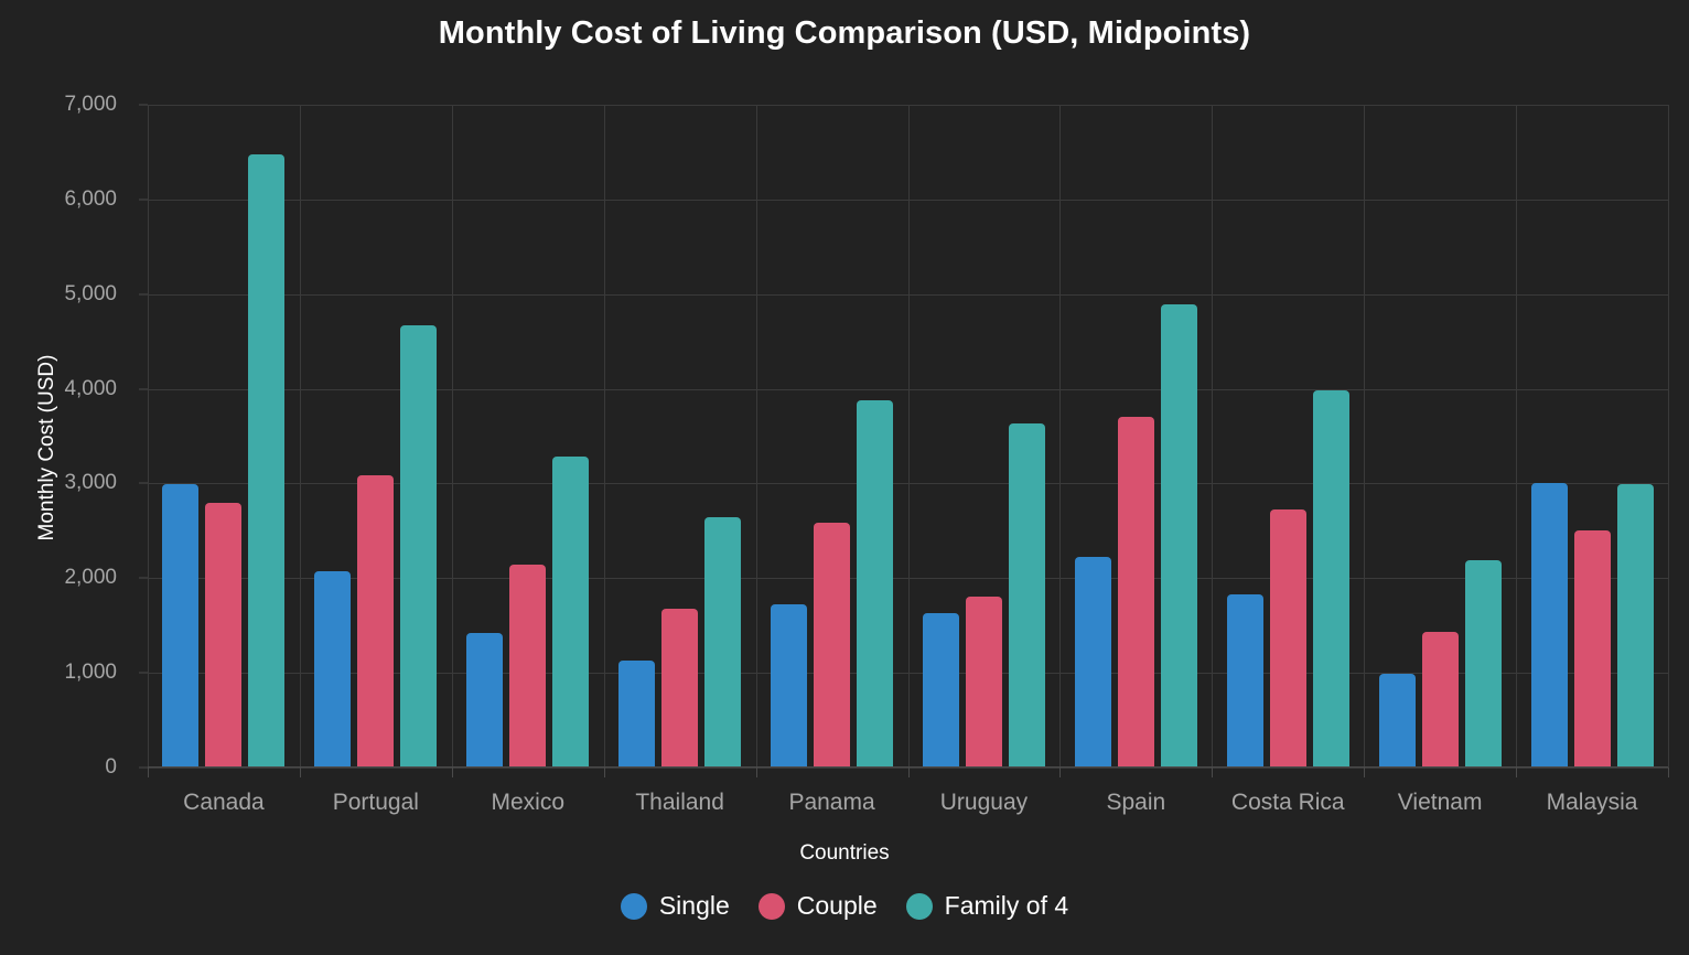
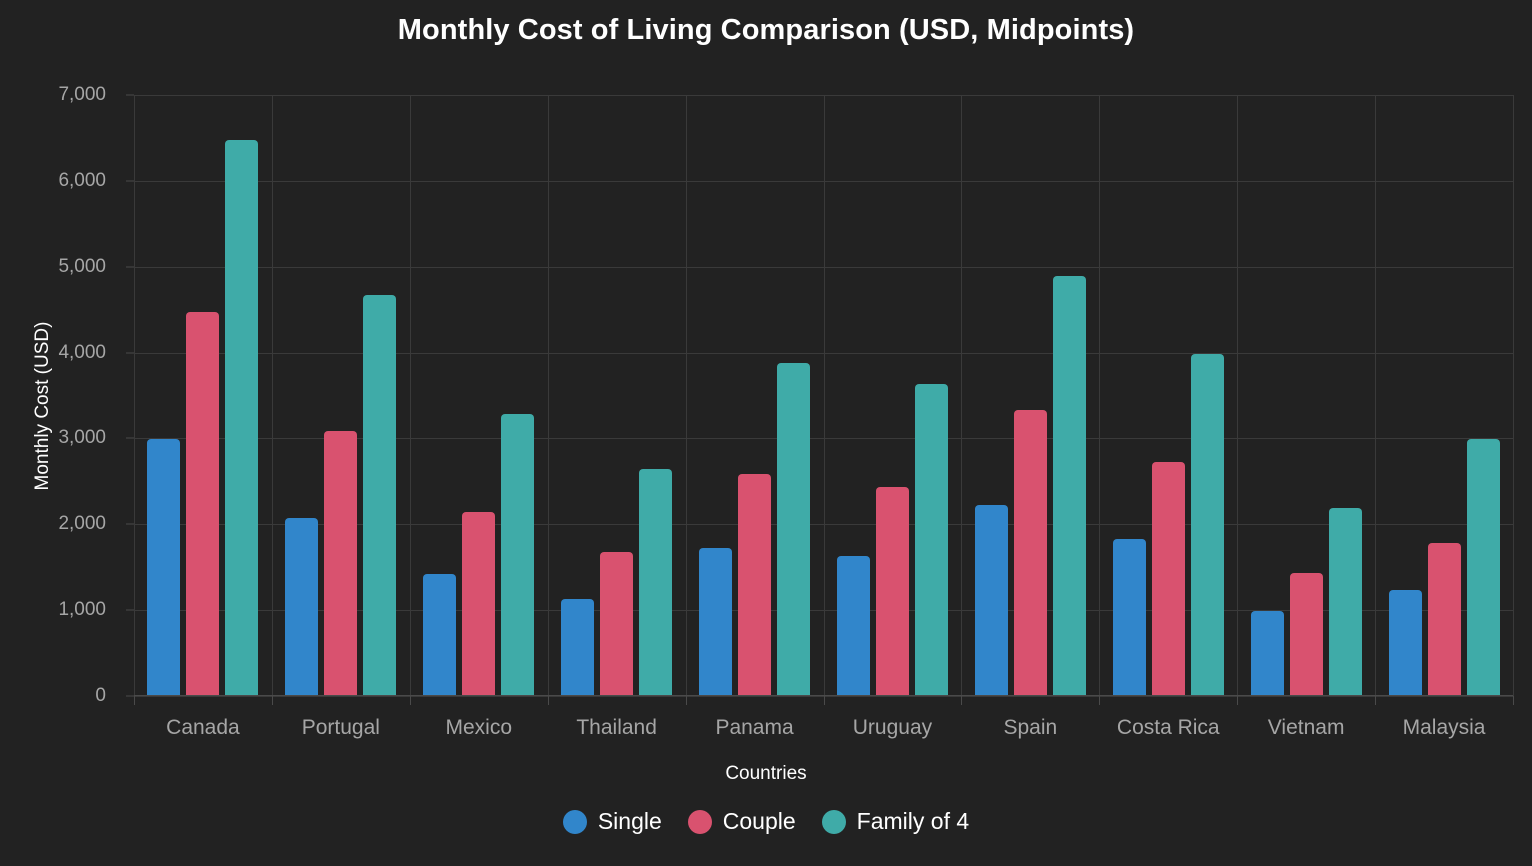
Couple/Canada: 2800 -> 4500
Couple/Uruguay: 1800 -> 2400
Couple/Spain: 3700 -> 3300
Single/Malaysia: 3000 -> 1200
Couple/Malaysia: 2500 -> 1800
